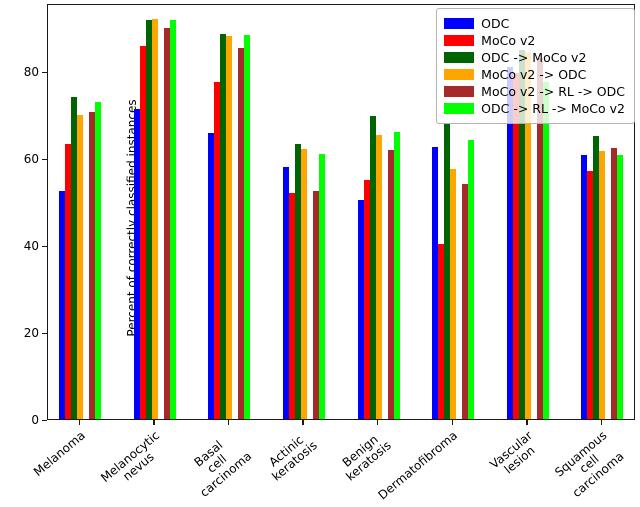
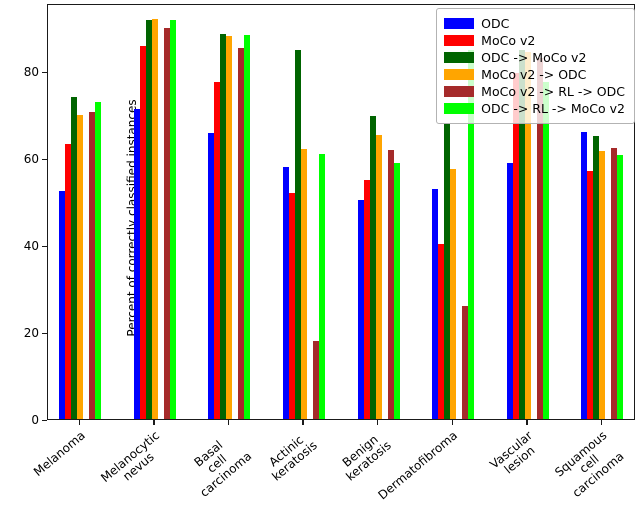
ODC -> MoCo v2/Actinic keratosis: 63 -> 85
MoCo v2 -> RL -> ODC/Actinic keratosis: 52 -> 18
ODC -> RL -> MoCo v2/Benign keratosis: 66 -> 59
ODC/Dermatofibroma: 63 -> 53
MoCo v2 -> RL -> ODC/Dermatofibroma: 54 -> 26
ODC -> RL -> MoCo v2/Dermatofibroma: 64 -> 85
ODC/Vascular lesion: 81 -> 59
ODC/Squamous cell carcinoma: 61 -> 66
